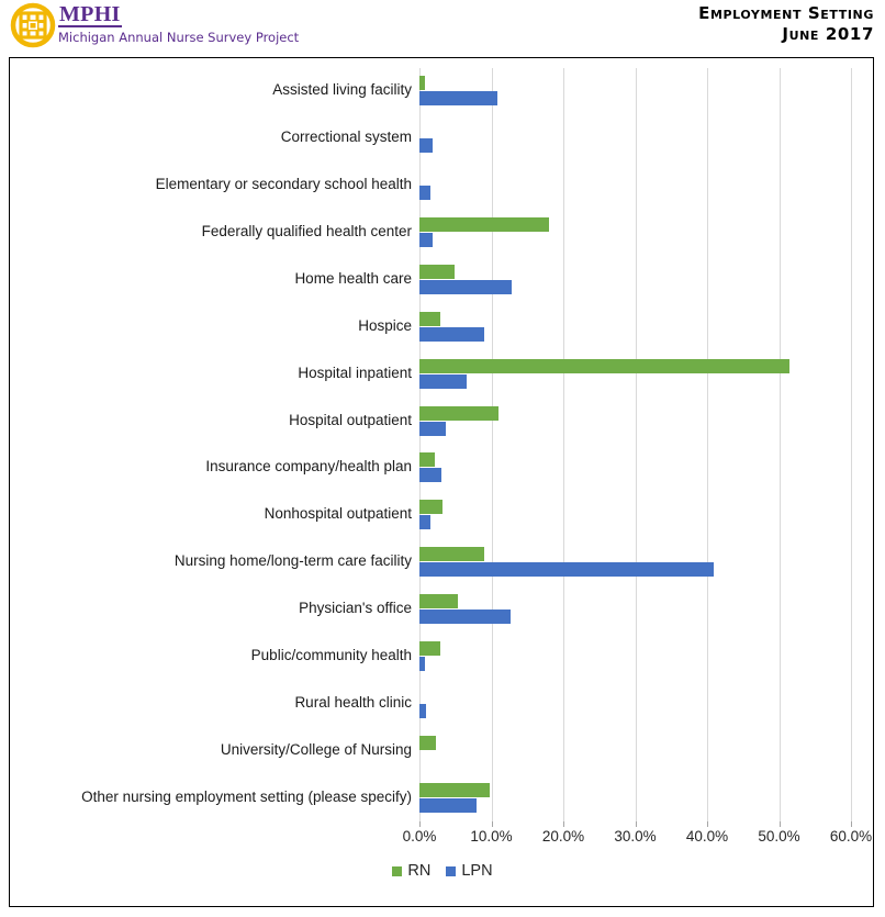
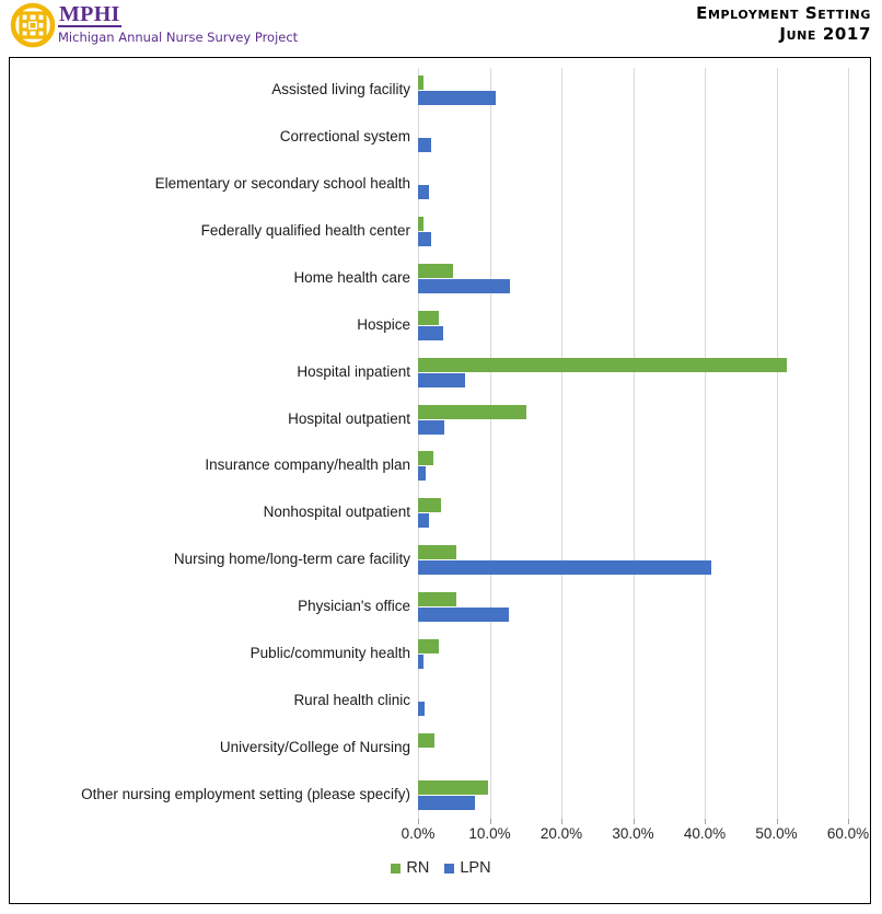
RN/Federally qualified health center: 18% -> 1%
LPN/Hospice: 9% -> 4%
RN/Hospital outpatient: 11% -> 15%
LPN/Insurance company/health plan: 3% -> 1%
RN/Nursing home/long-term care facility: 9% -> 5%
